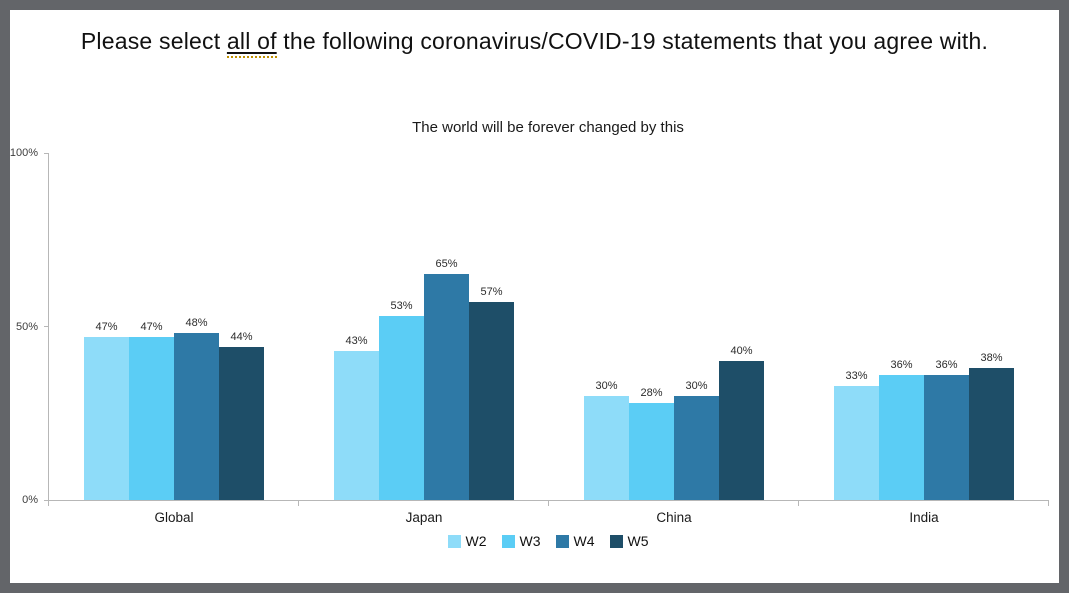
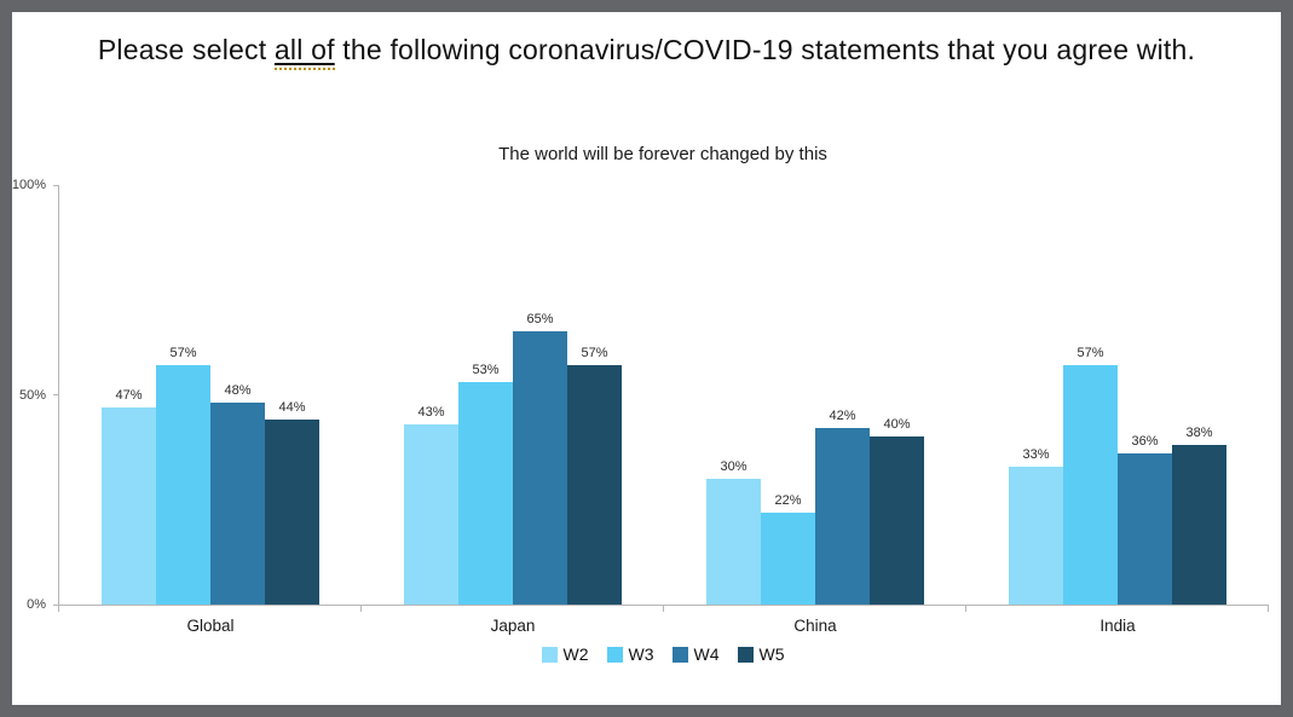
W3/Global: 47% -> 57%
W3/China: 28% -> 22%
W4/China: 30% -> 42%
W3/India: 36% -> 57%
